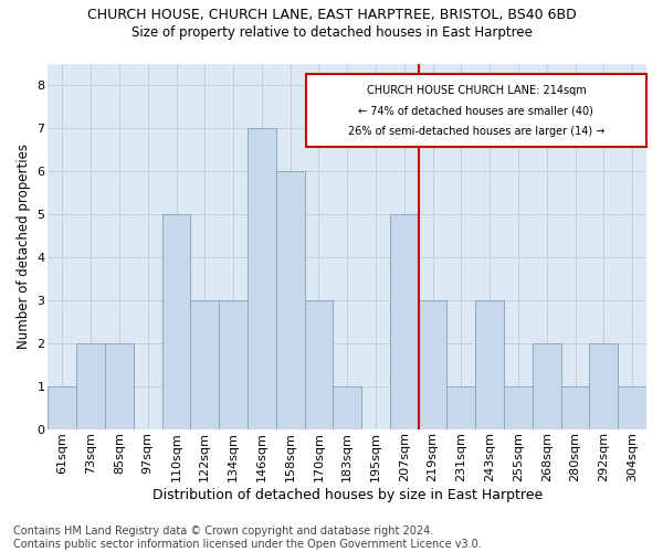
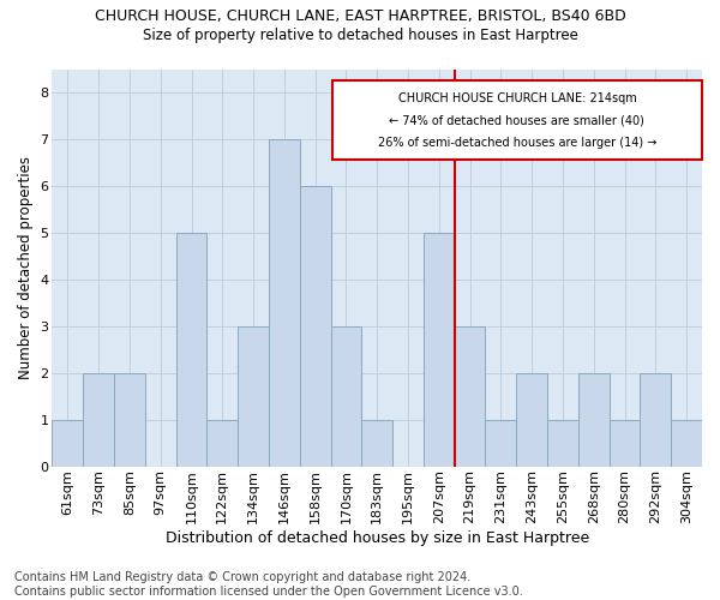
122sqm: 3 -> 1
243sqm: 3 -> 2
